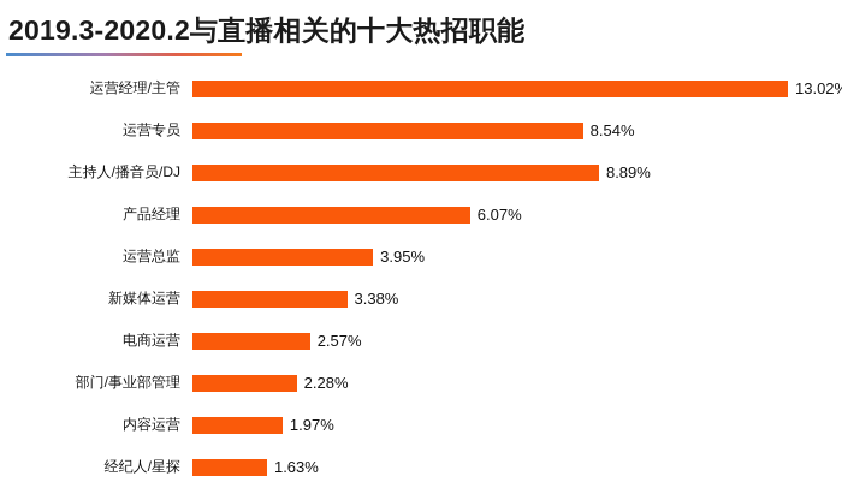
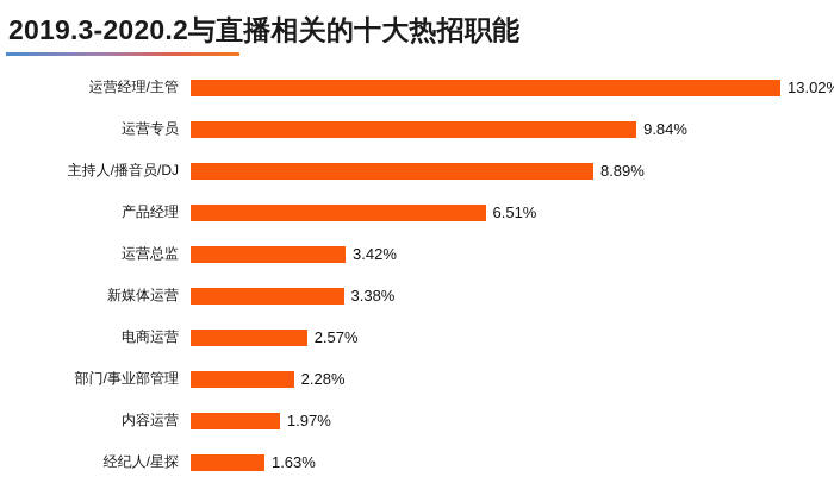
运营专员: 8.54% -> 9.84%
产品经理: 6.07% -> 6.51%
运营总监: 3.95% -> 3.42%
